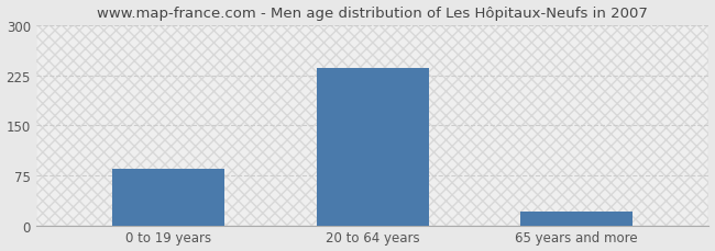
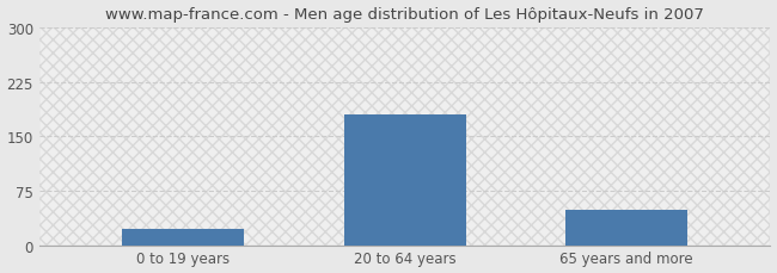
0 to 19 years: 85 -> 22
20 to 64 years: 235 -> 180
65 years and more: 20 -> 48
